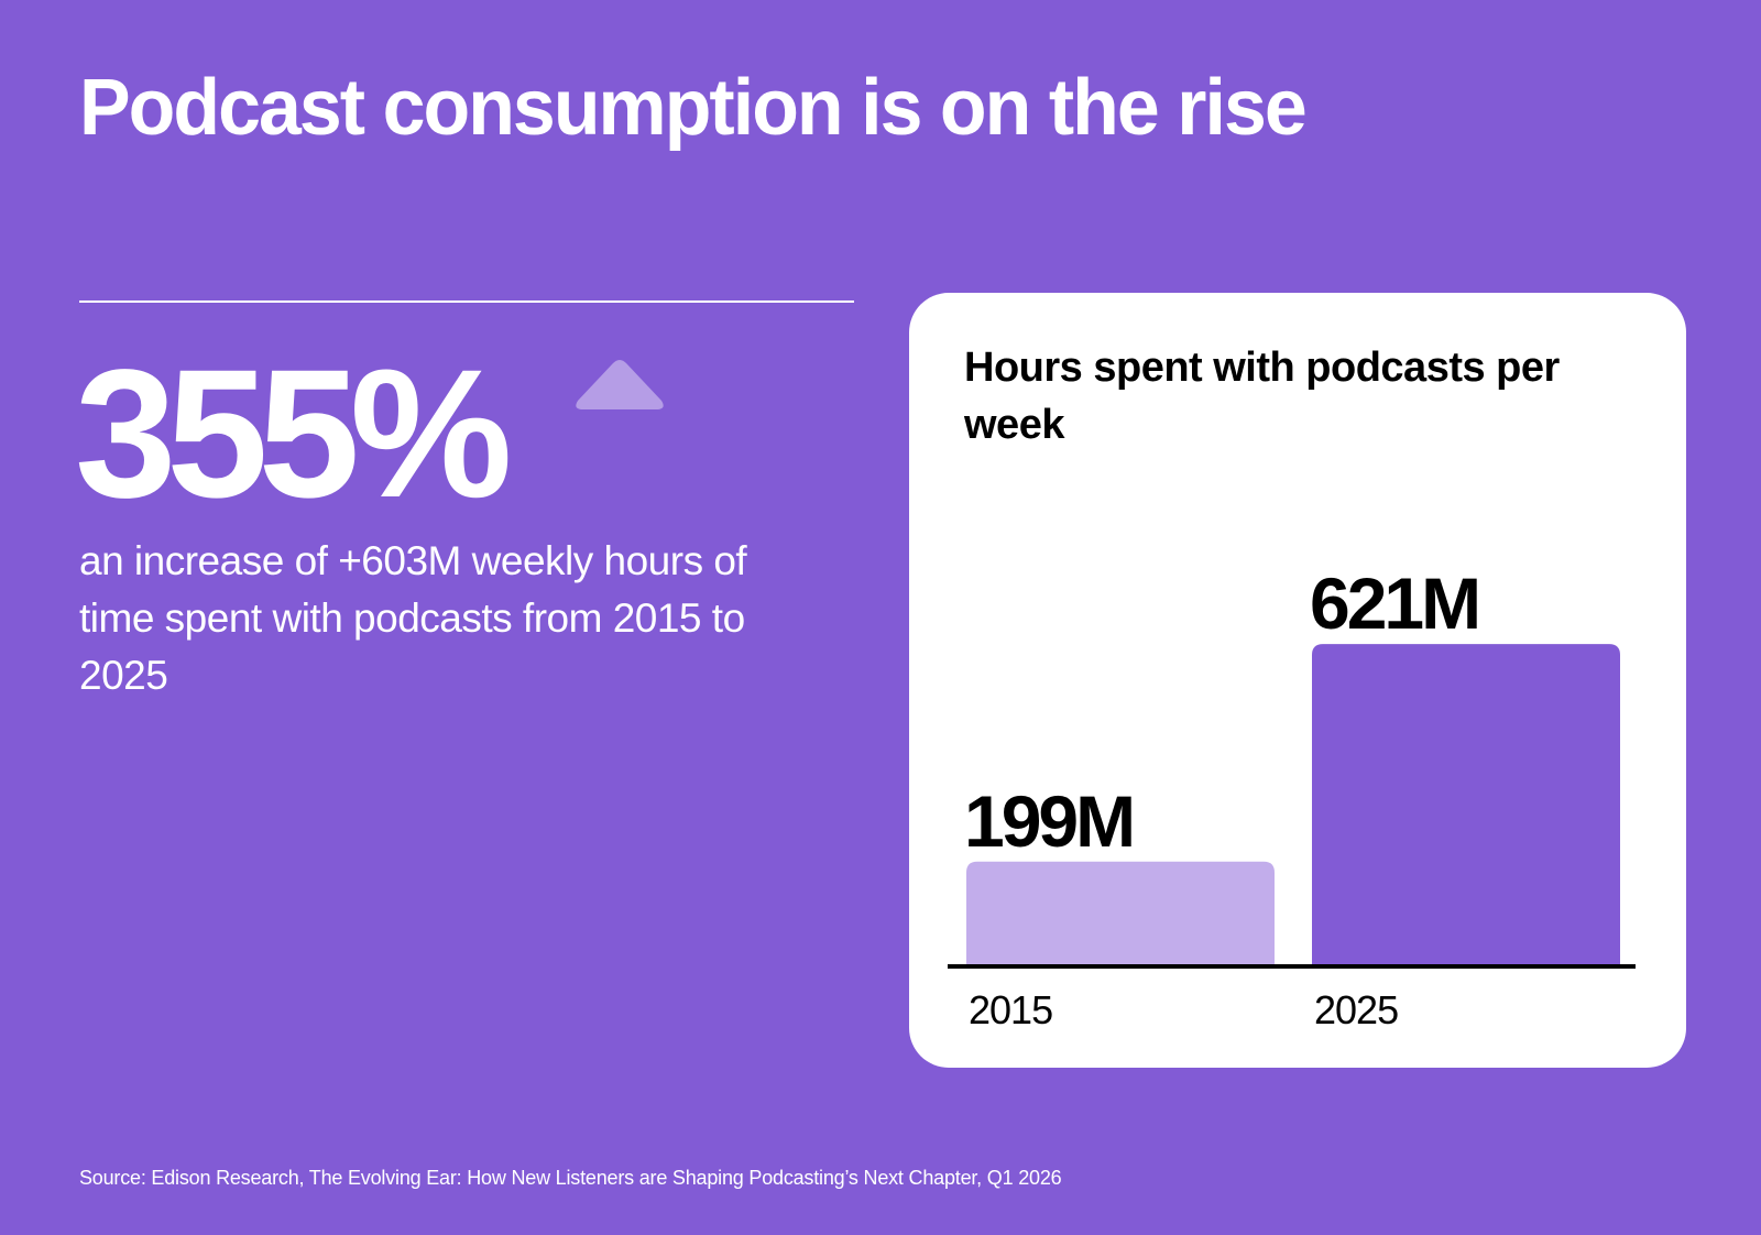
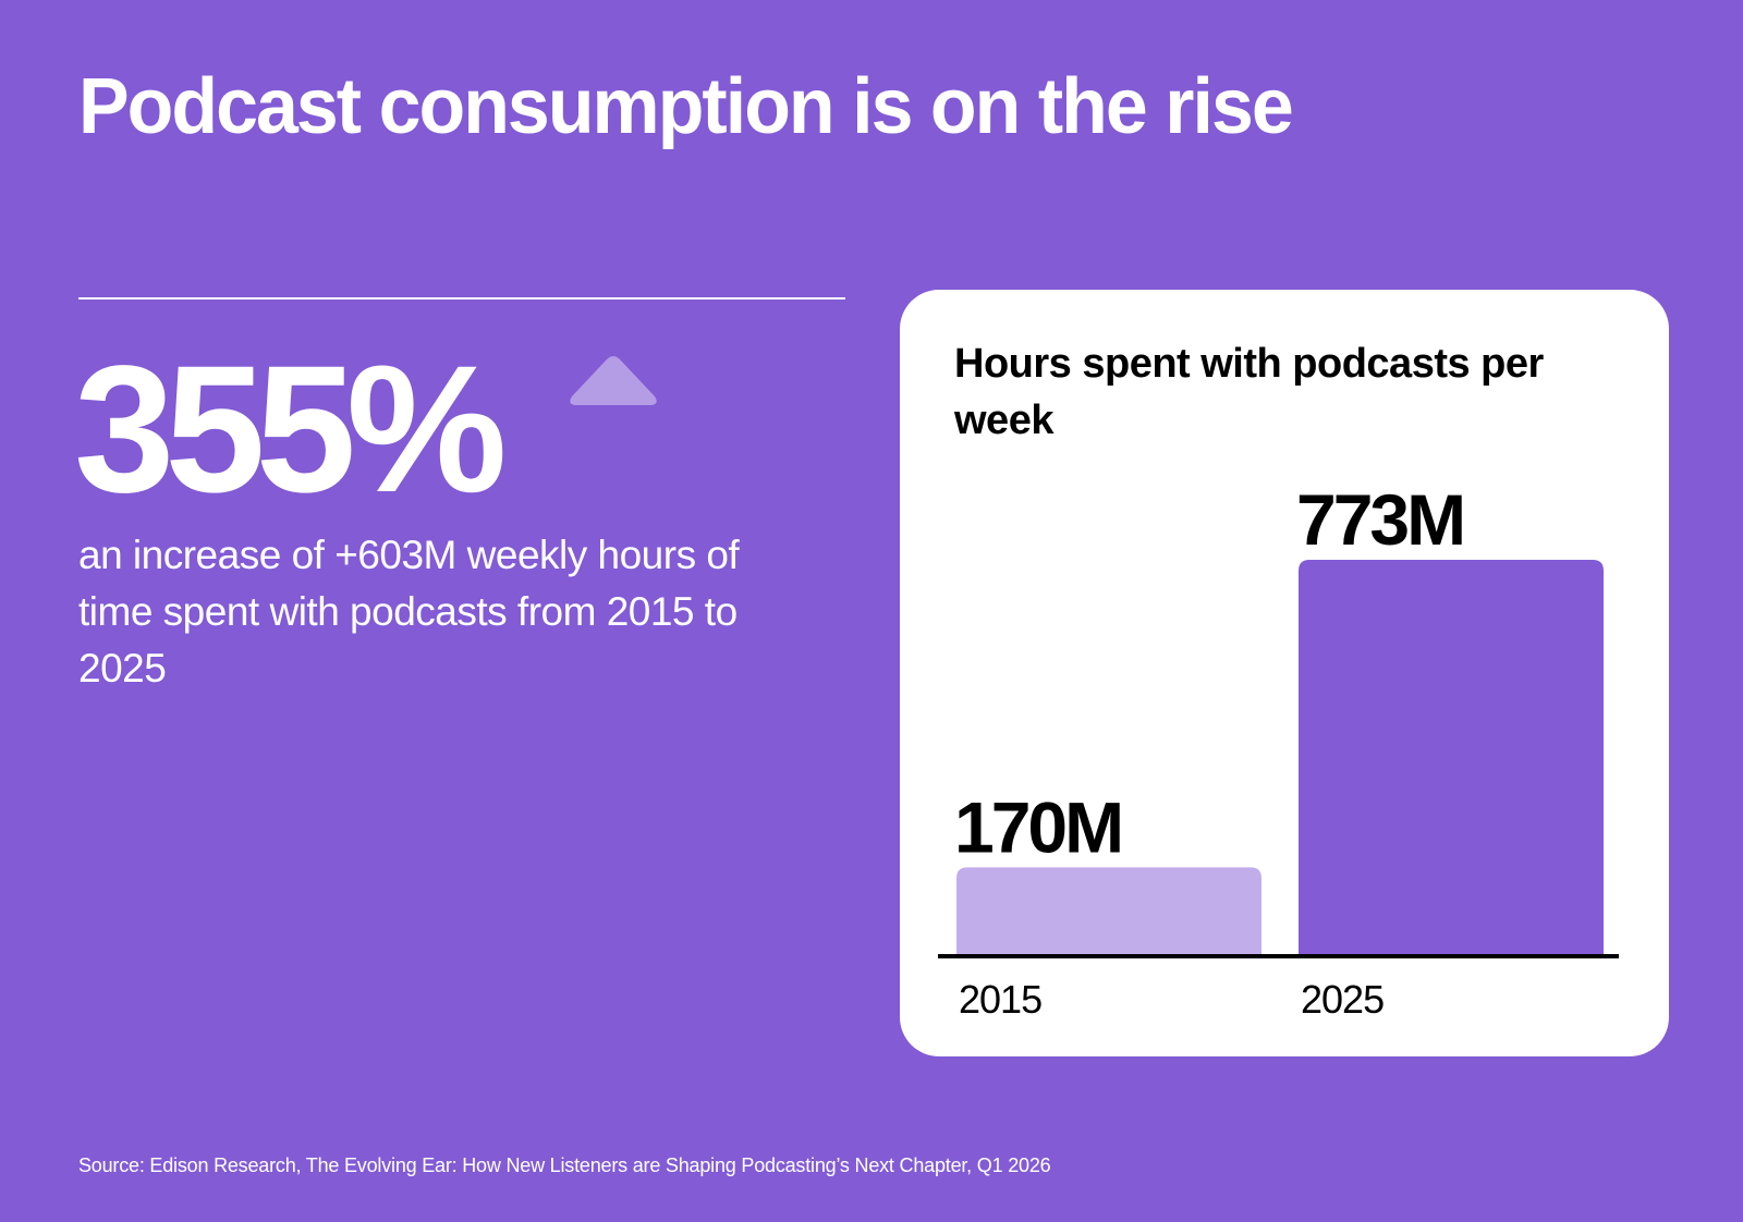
2015: 199M -> 170M
2025: 621M -> 773M
